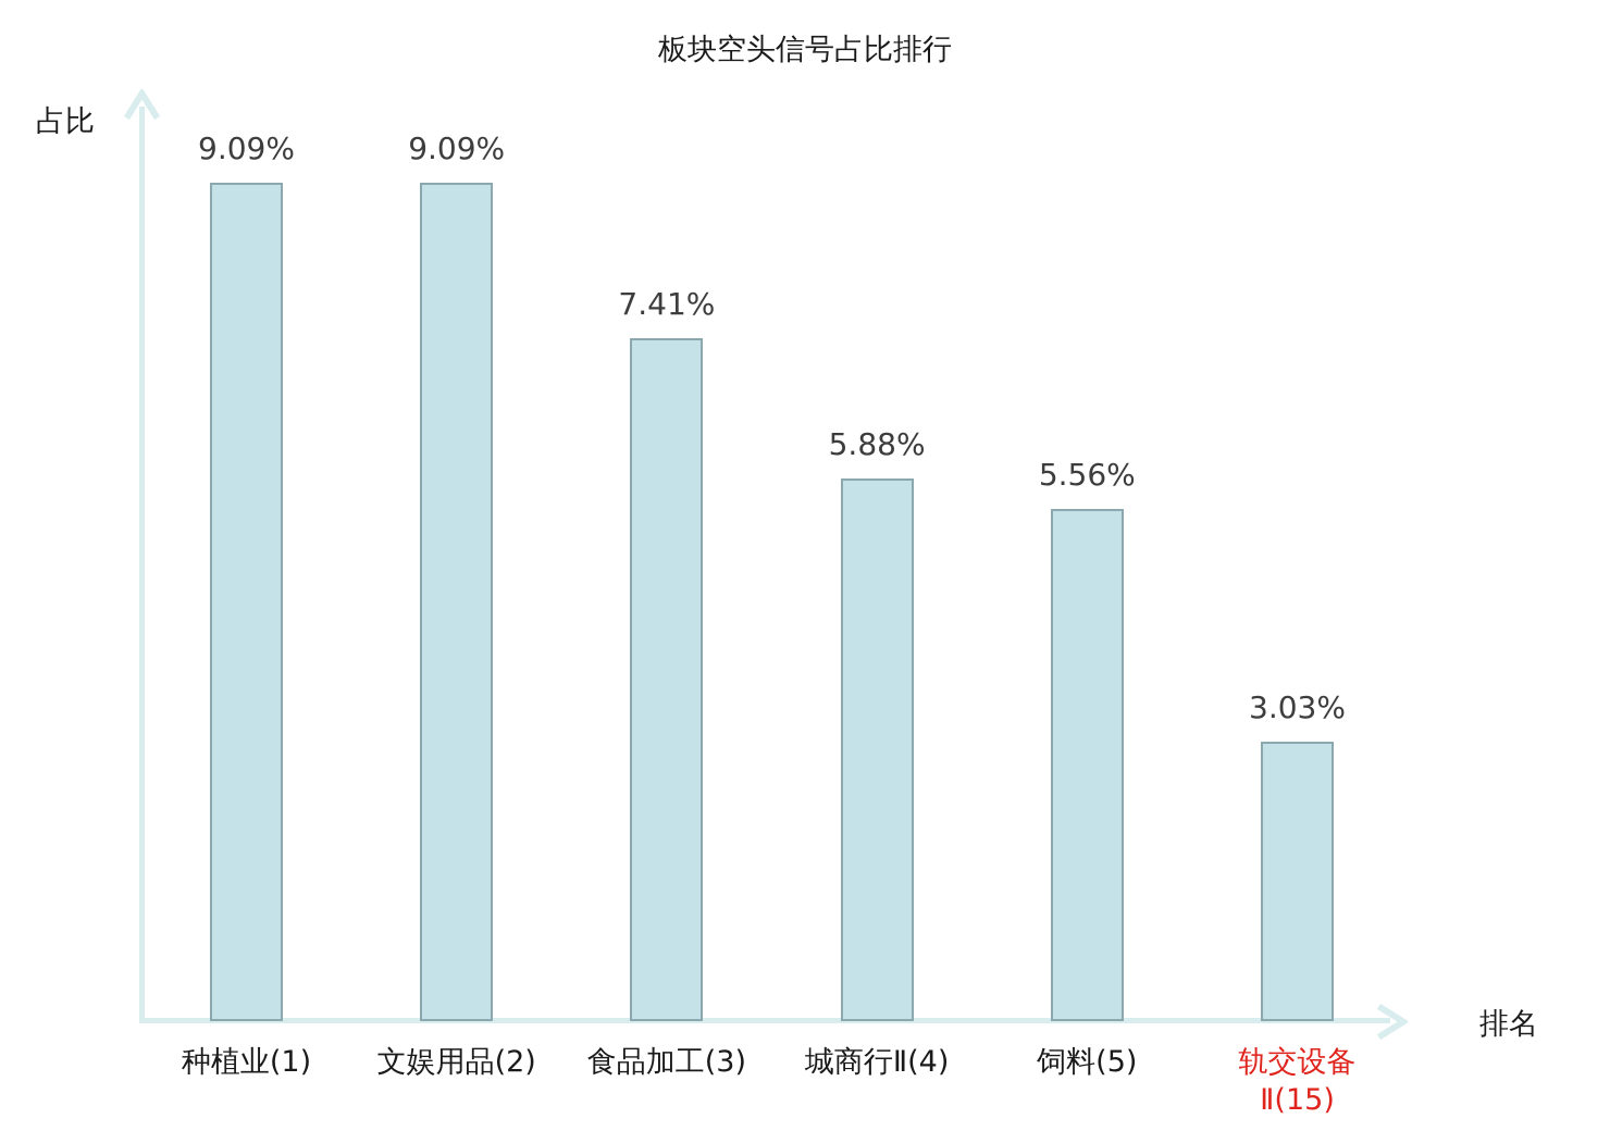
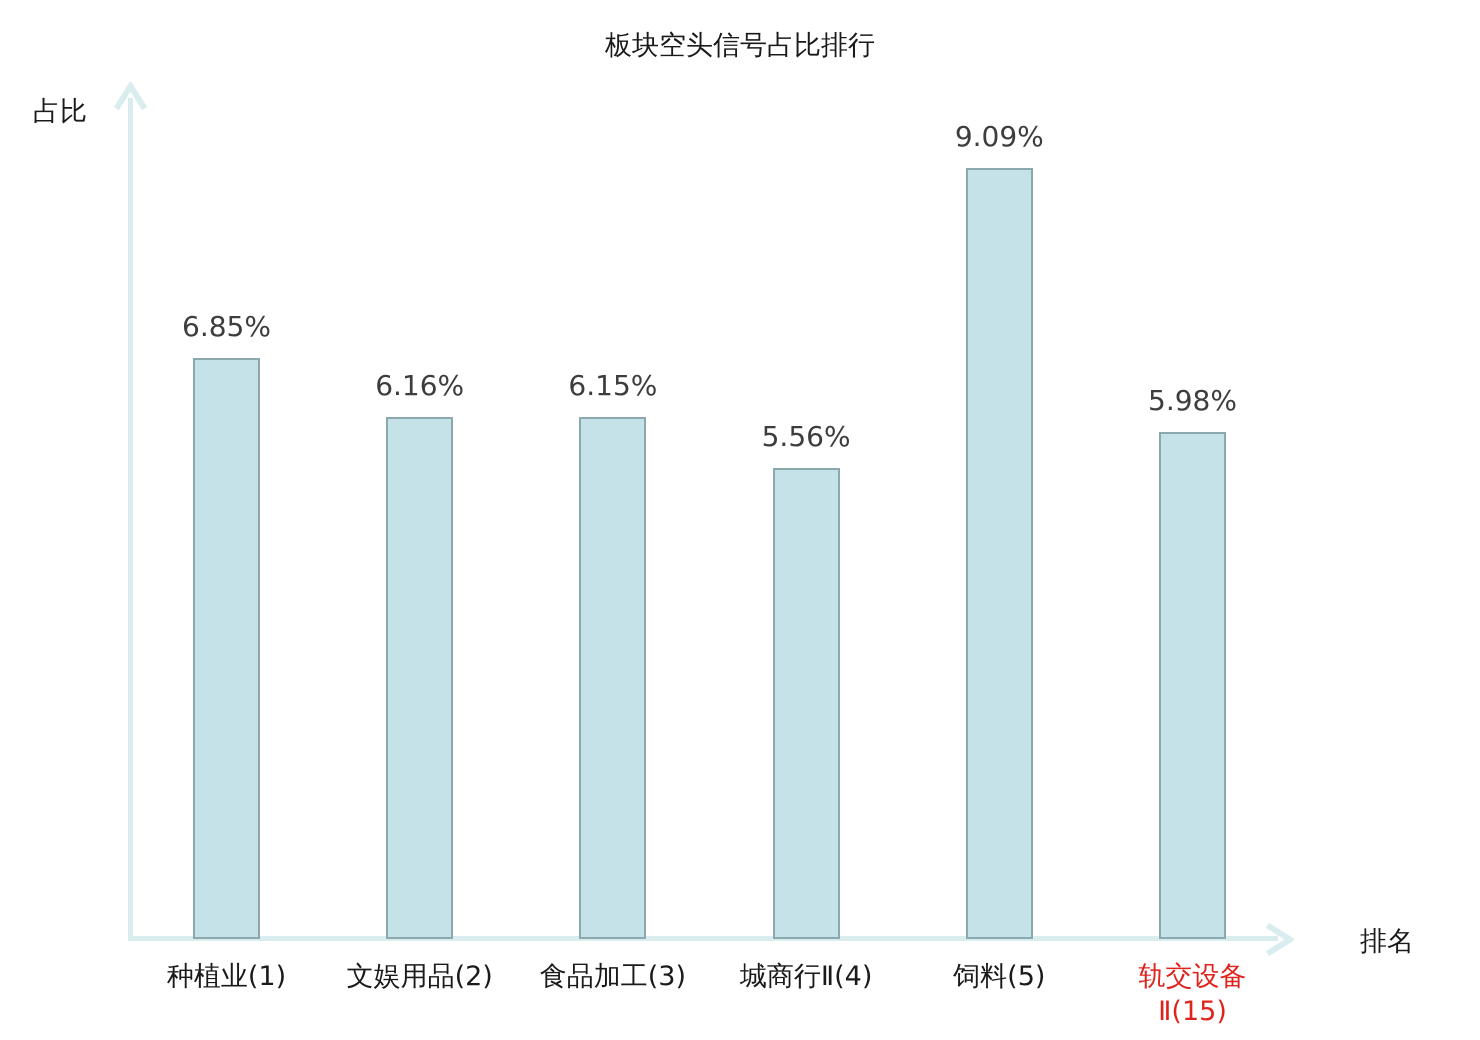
种植业(1): 9.09% -> 6.85%
文娱用品(2): 9.09% -> 6.16%
食品加工(3): 7.41% -> 6.15%
城商行Ⅱ(4): 5.88% -> 5.56%
饲料(5): 5.56% -> 9.09%
轨交设备 Ⅱ(15): 3.03% -> 5.98%
